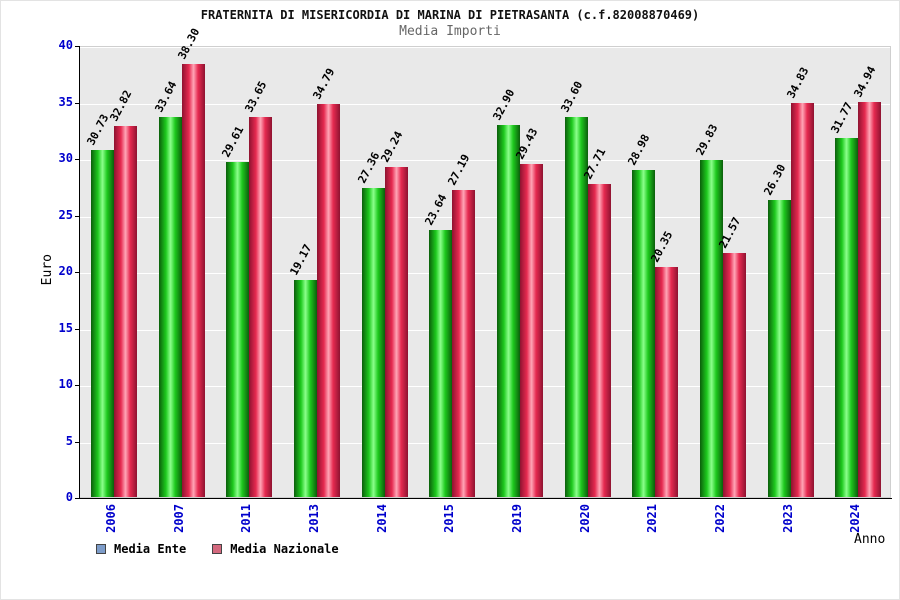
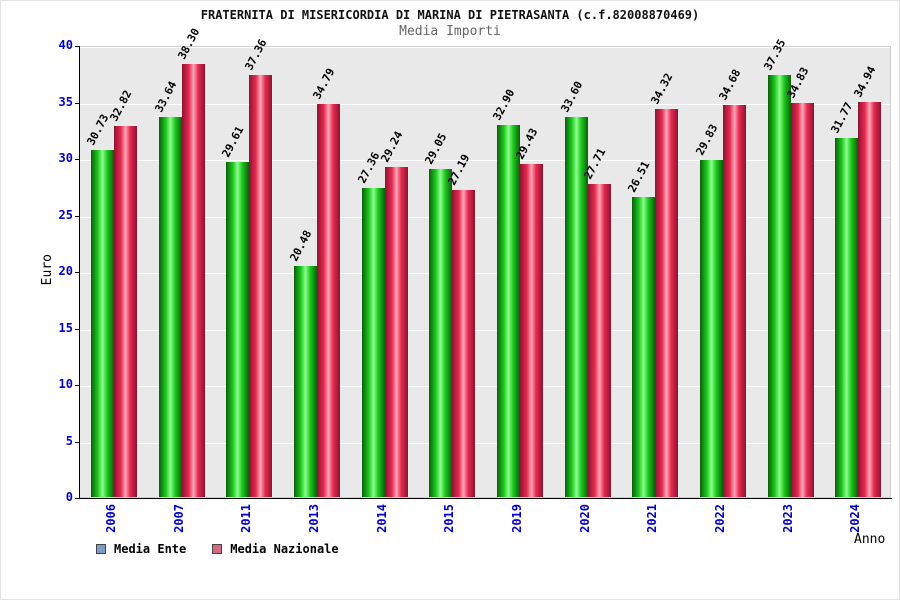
Media Nazionale/2011: 33.65 -> 37.36
Media Ente/2013: 19.17 -> 20.48
Media Ente/2015: 23.64 -> 29.05
Media Ente/2021: 28.98 -> 26.51
Media Nazionale/2021: 20.35 -> 34.32
Media Nazionale/2022: 21.57 -> 34.68
Media Ente/2023: 26.30 -> 37.35
